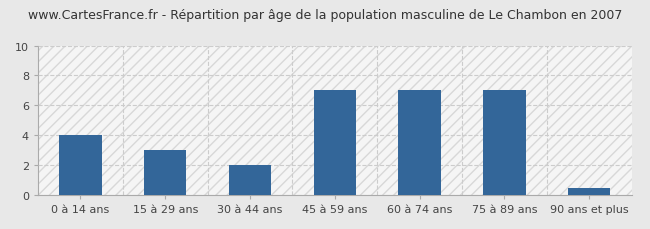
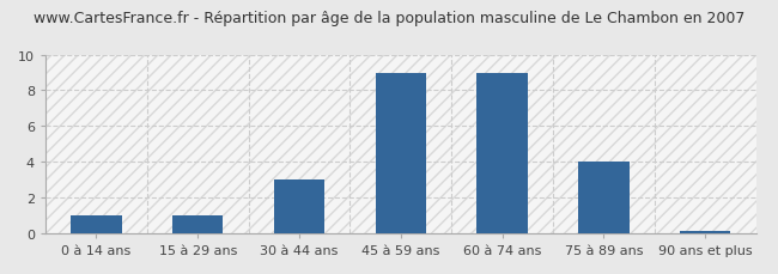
0 à 14 ans: 4.0 -> 1.0
15 à 29 ans: 3.0 -> 1.0
30 à 44 ans: 2.0 -> 3.0
45 à 59 ans: 7.0 -> 9.0
60 à 74 ans: 7.0 -> 9.0
75 à 89 ans: 7.0 -> 4.0
90 ans et plus: 0.5 -> 0.1
